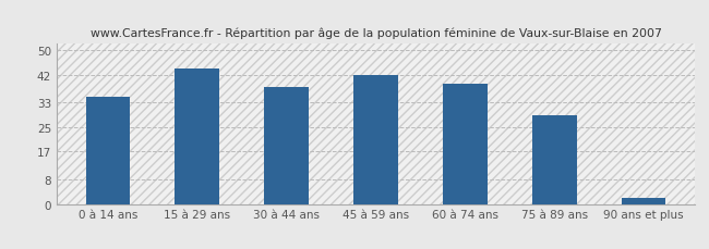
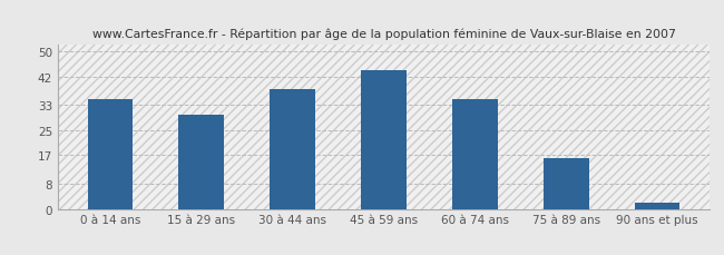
15 à 29 ans: 44 -> 30
45 à 59 ans: 42 -> 44
60 à 74 ans: 39 -> 35
75 à 89 ans: 29 -> 16
